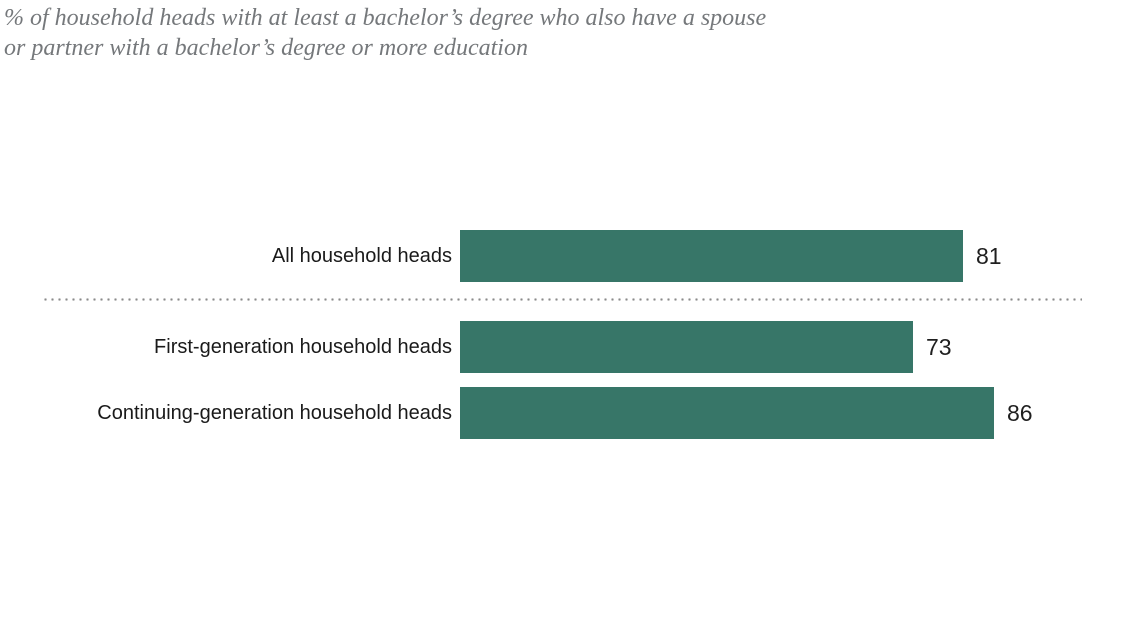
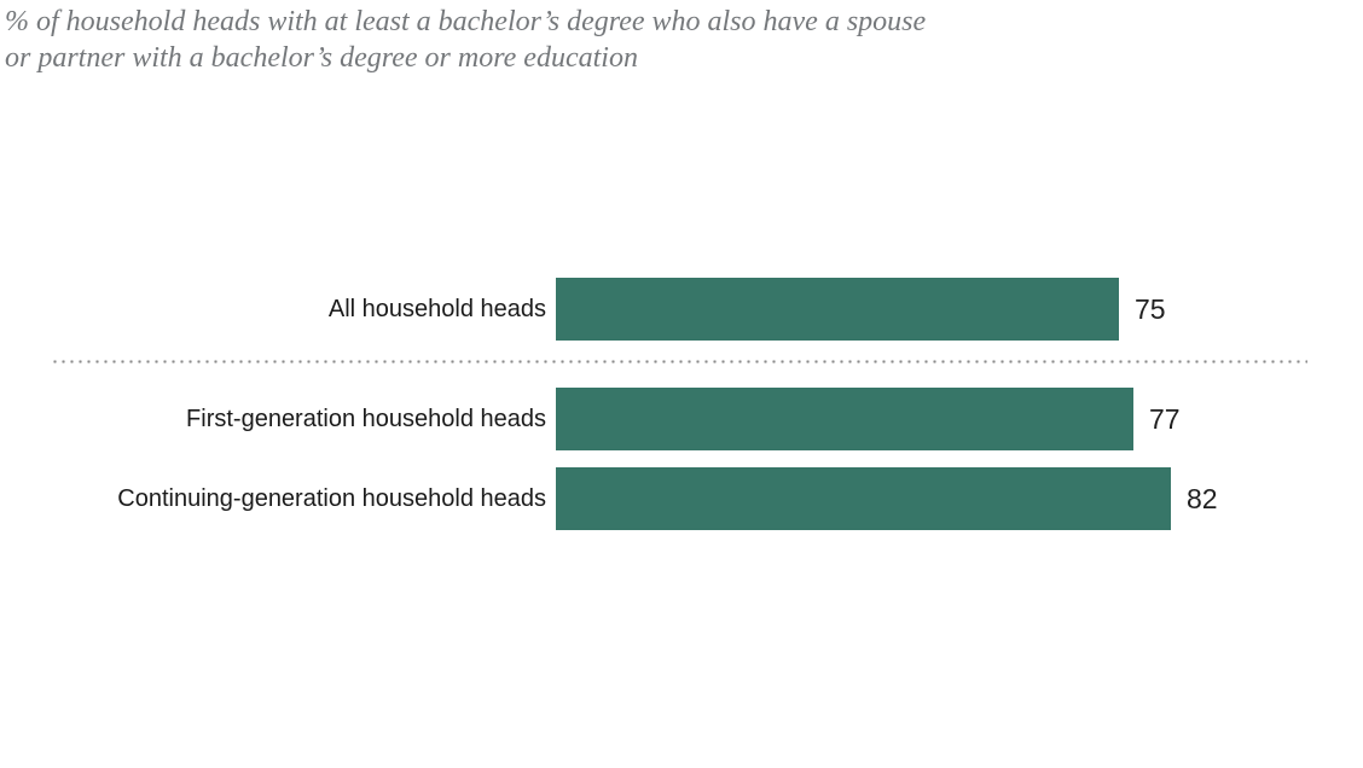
All household heads: 81 -> 75
First-generation household heads: 73 -> 77
Continuing-generation household heads: 86 -> 82
